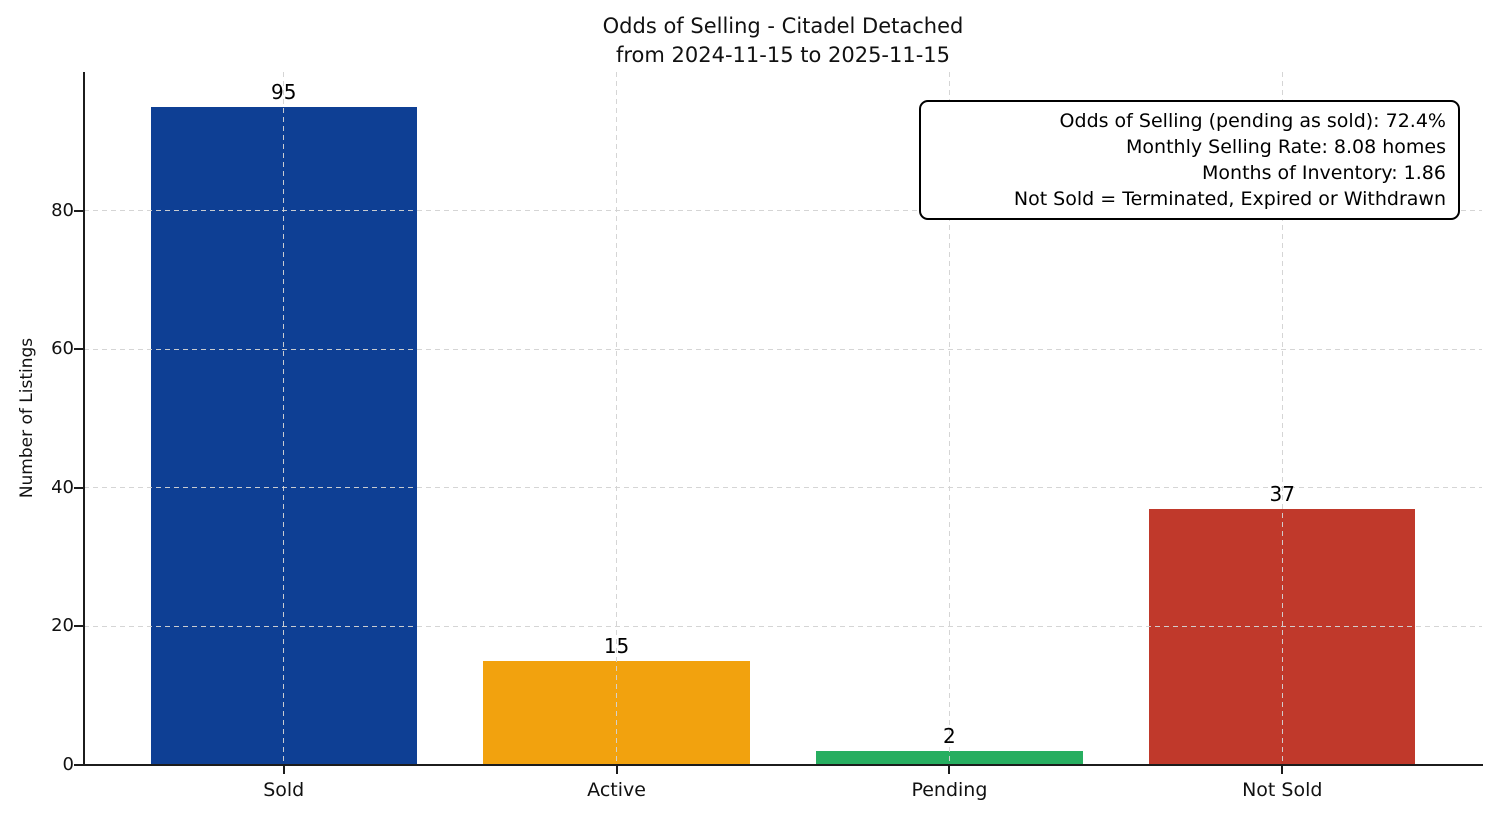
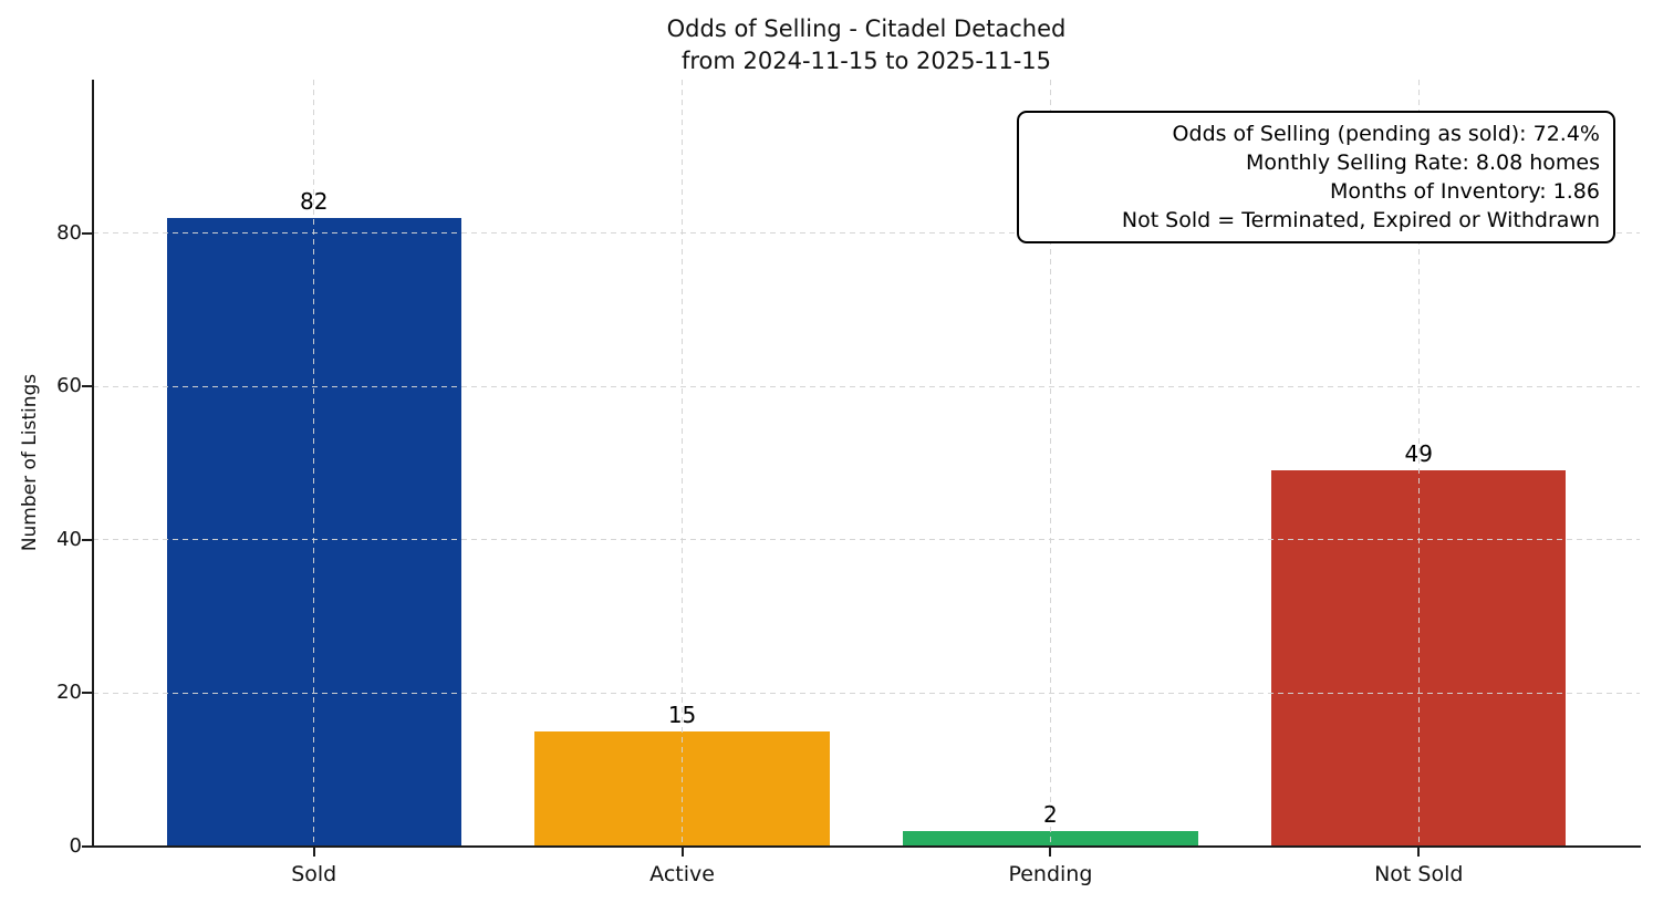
Sold: 95 -> 82
Not Sold: 37 -> 49
